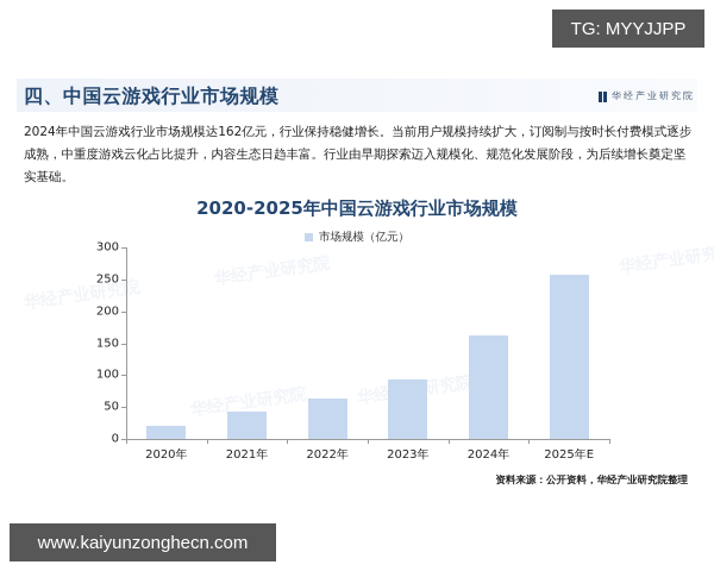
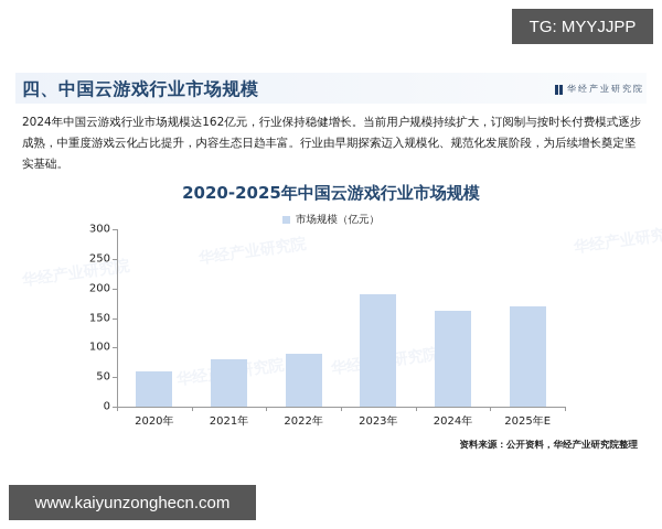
2020年: 20 -> 60
2021年: 40 -> 80
2022年: 60 -> 90
2023年: 90 -> 190
2025年E: 260 -> 170
